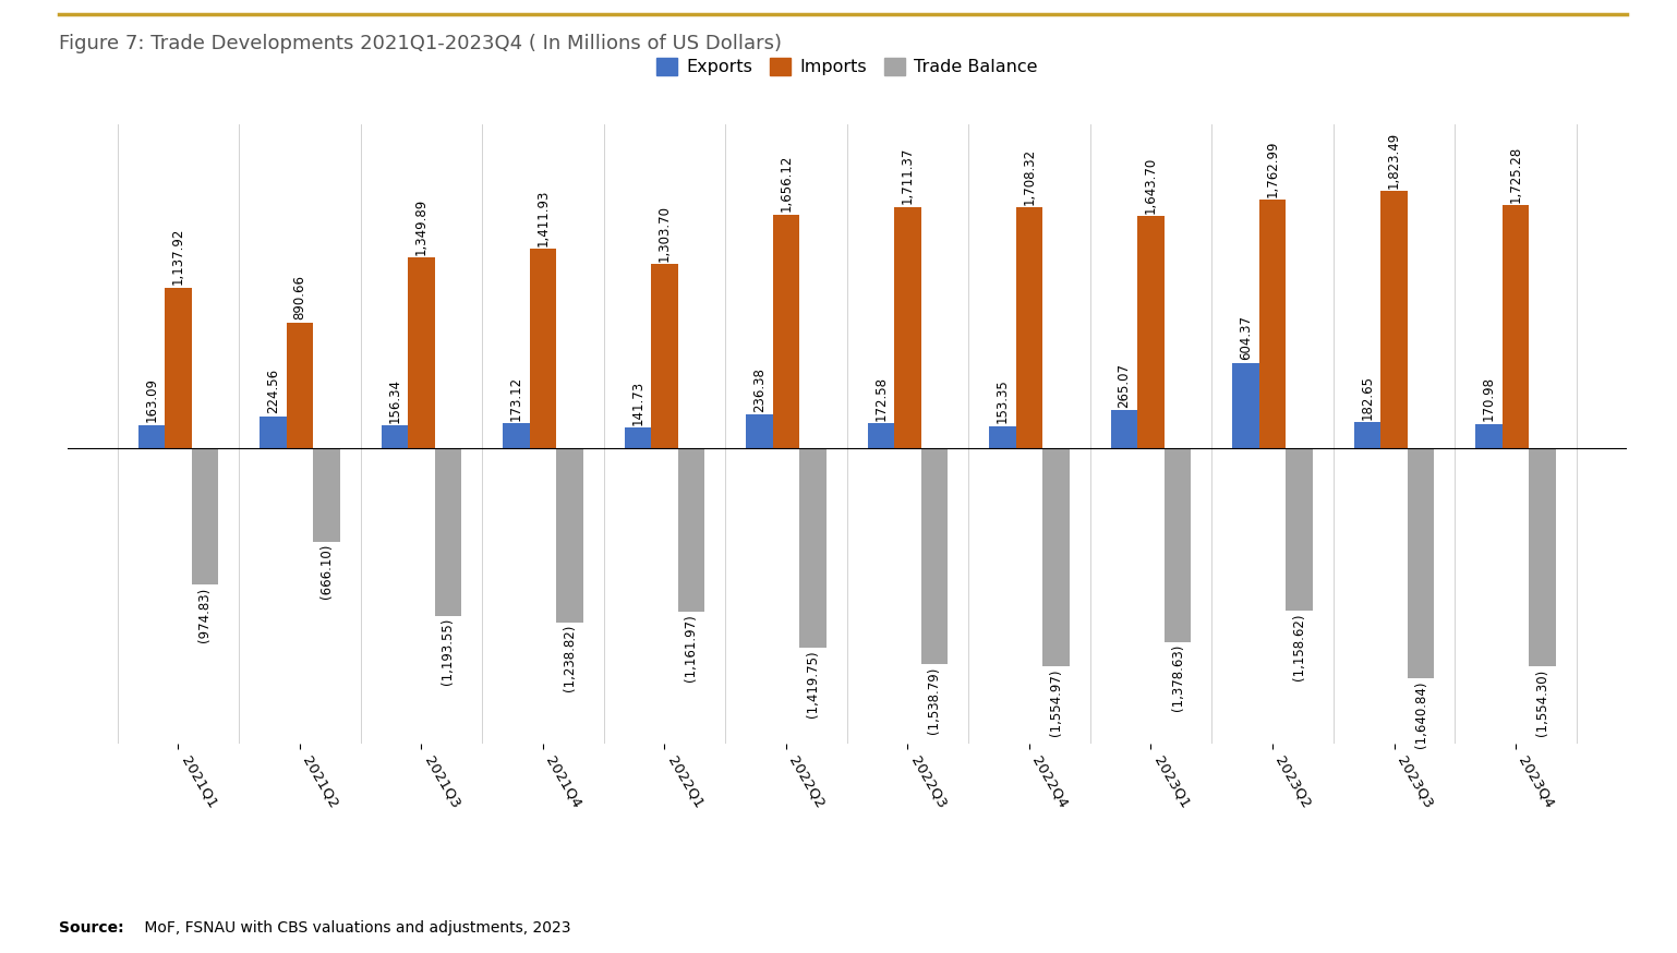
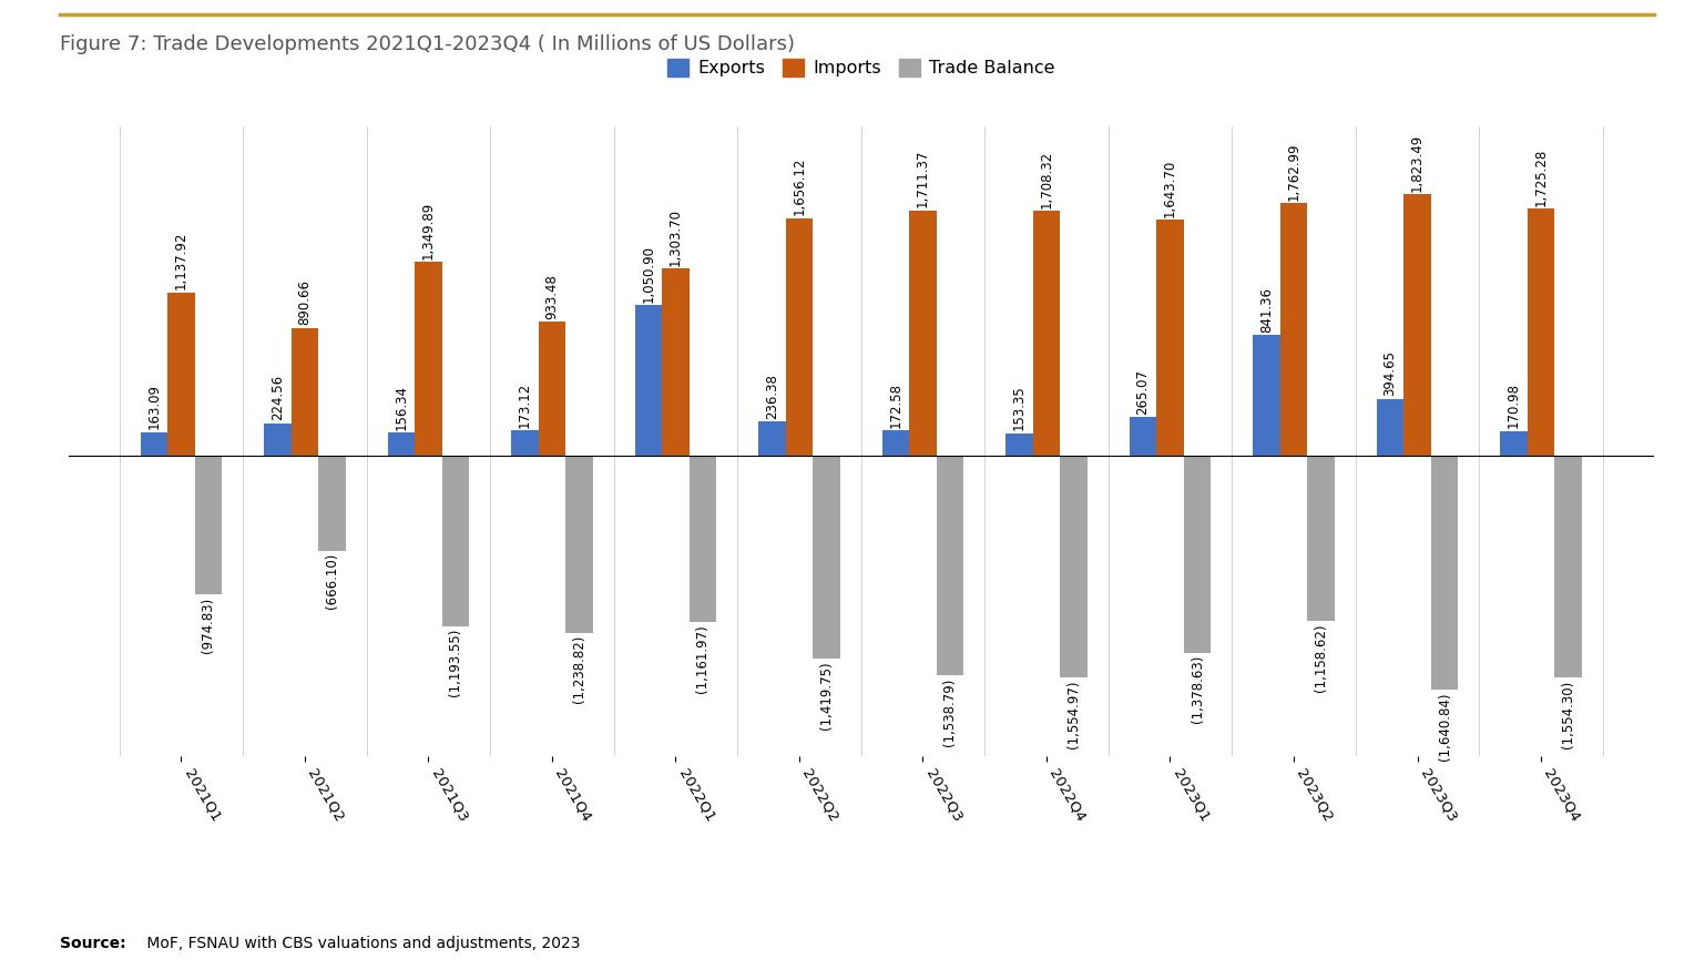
Imports/2021Q4: 1,411.93 -> 933.48
Exports/2022Q1: 141.73 -> 1,050.90
Exports/2023Q2: 604.37 -> 841.36
Exports/2023Q3: 182.65 -> 394.65
